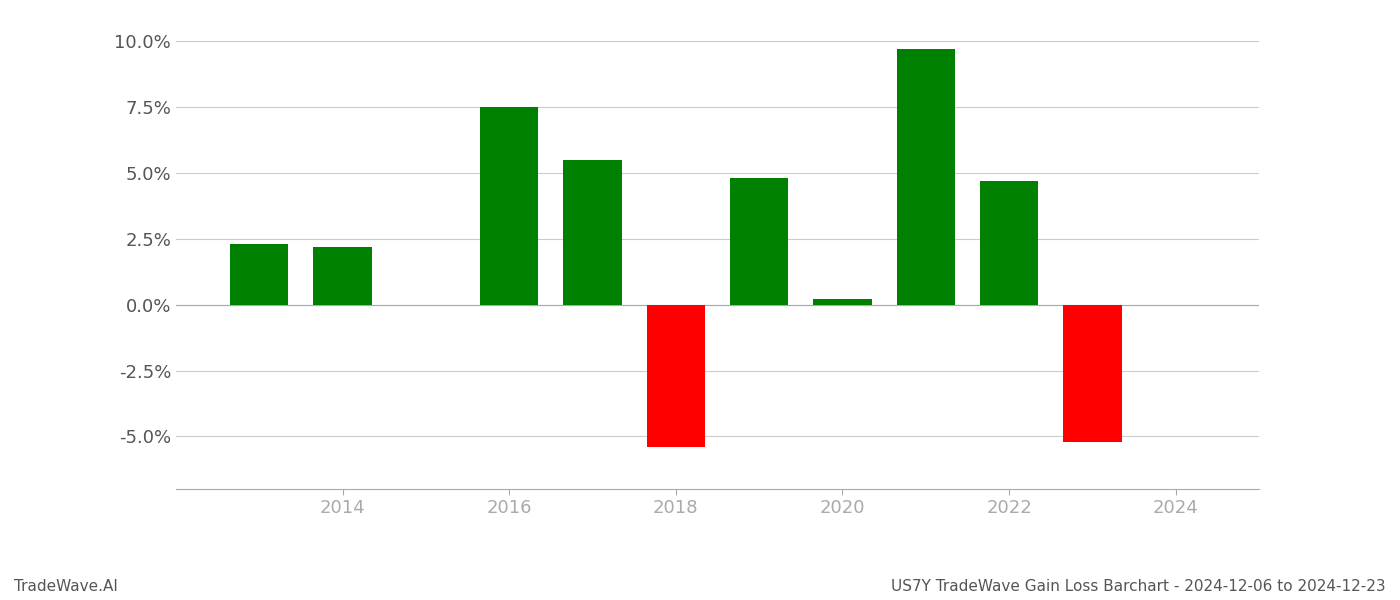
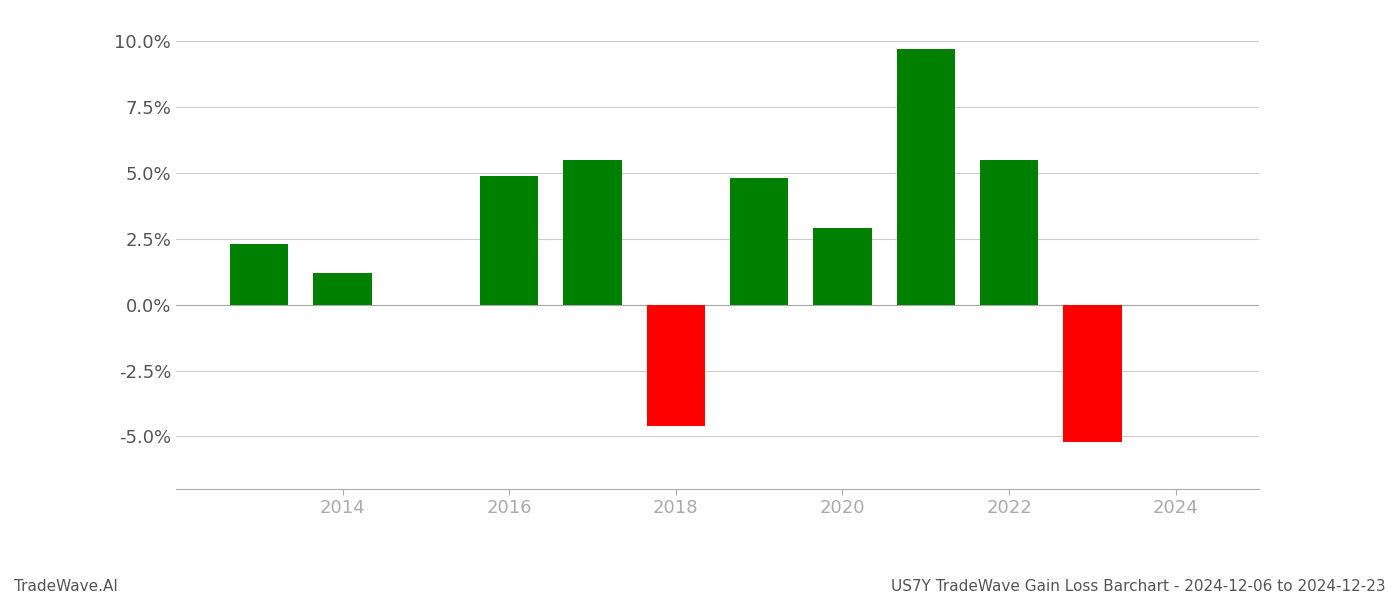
2014: 2.2% -> 1.2%
2016: 7.5% -> 4.9%
2018: -5.4% -> -4.6%
2020: 0.2% -> 2.9%
2022: 4.7% -> 5.5%
